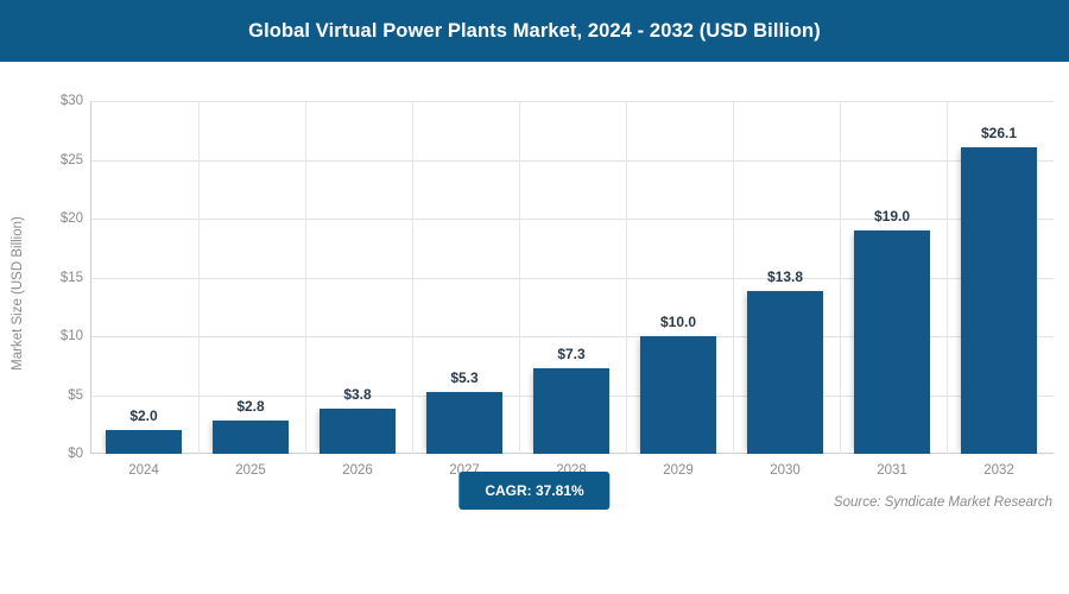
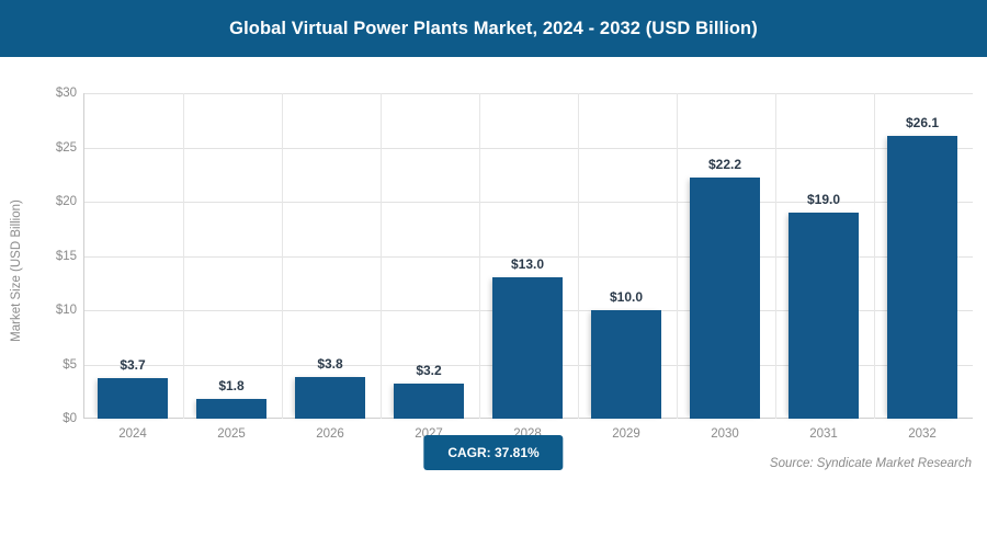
2024: $2.0 -> $3.7
2025: $2.8 -> $1.8
2027: $5.3 -> $3.2
2028: $7.3 -> $13.0
2030: $13.8 -> $22.2
